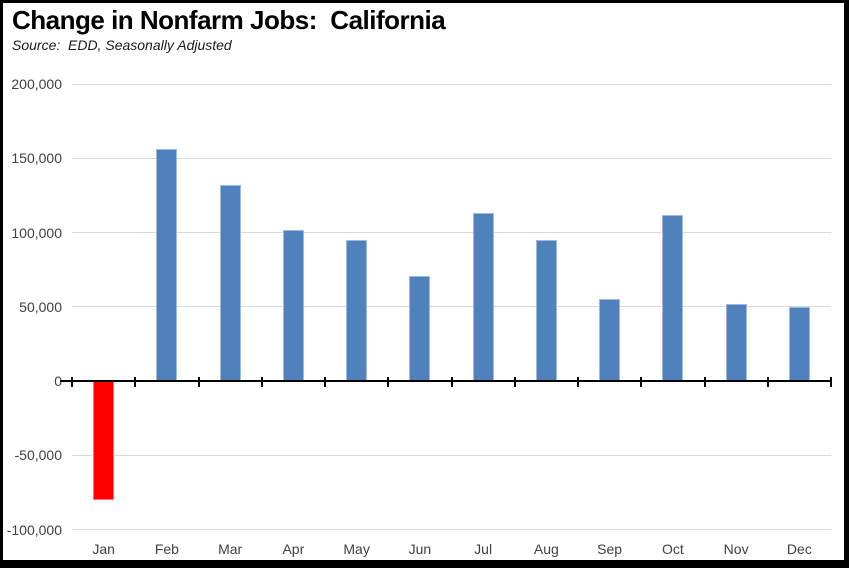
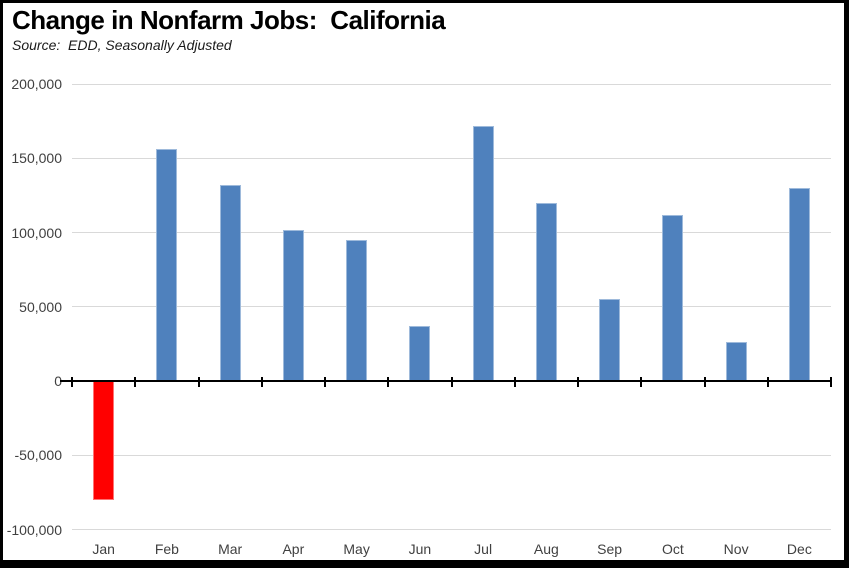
Jun: 71000 -> 37000
Jul: 113000 -> 172000
Aug: 95000 -> 120000
Nov: 52000 -> 26000
Dec: 50000 -> 130000
